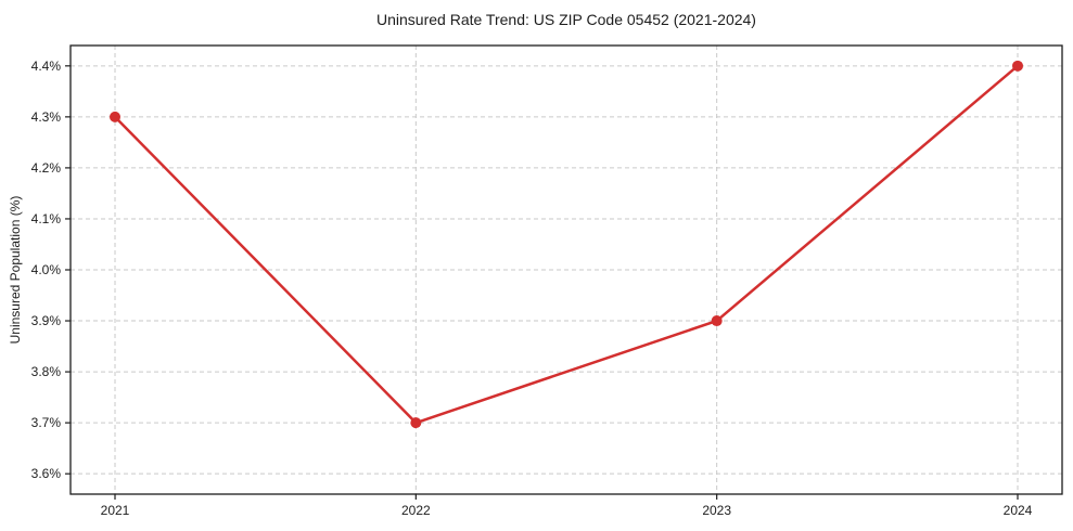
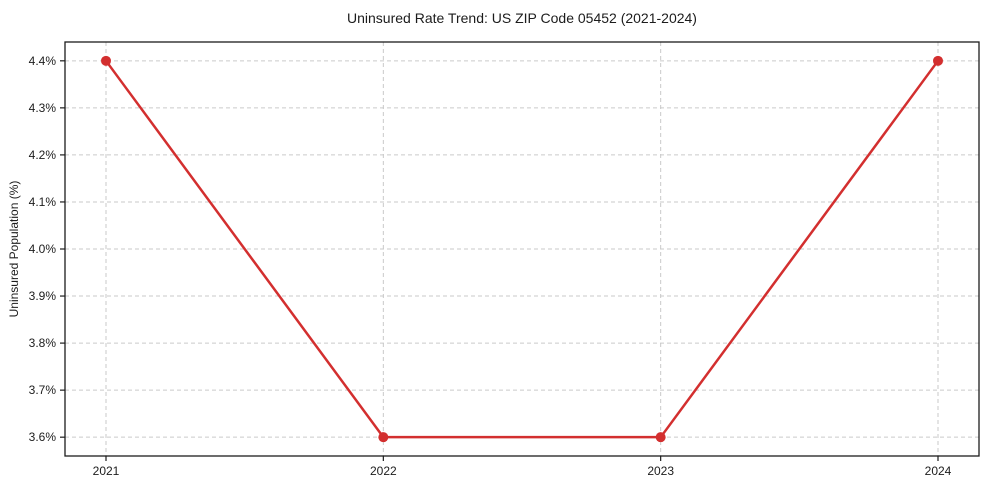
2021: 4.3% -> 4.4%
2022: 3.7% -> 3.6%
2023: 3.9% -> 3.6%
